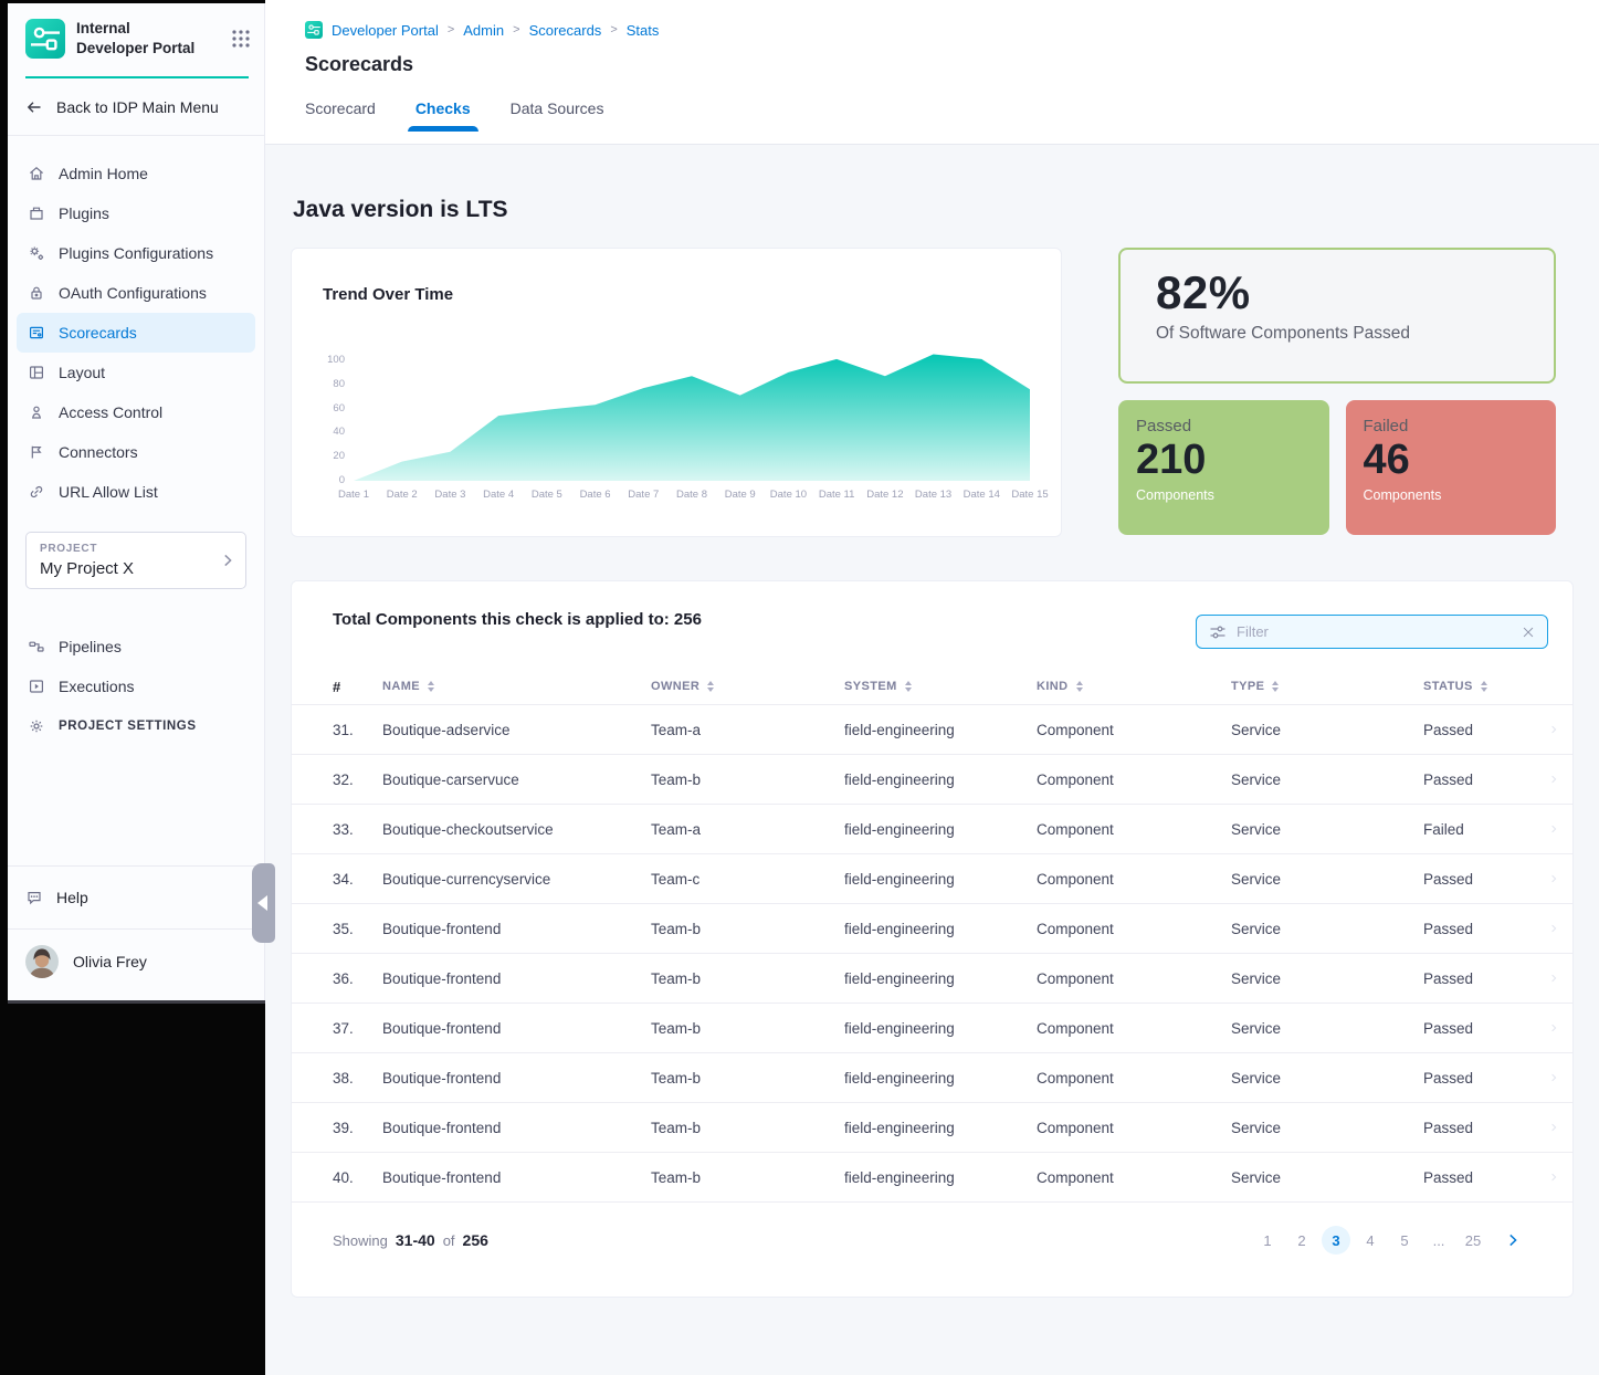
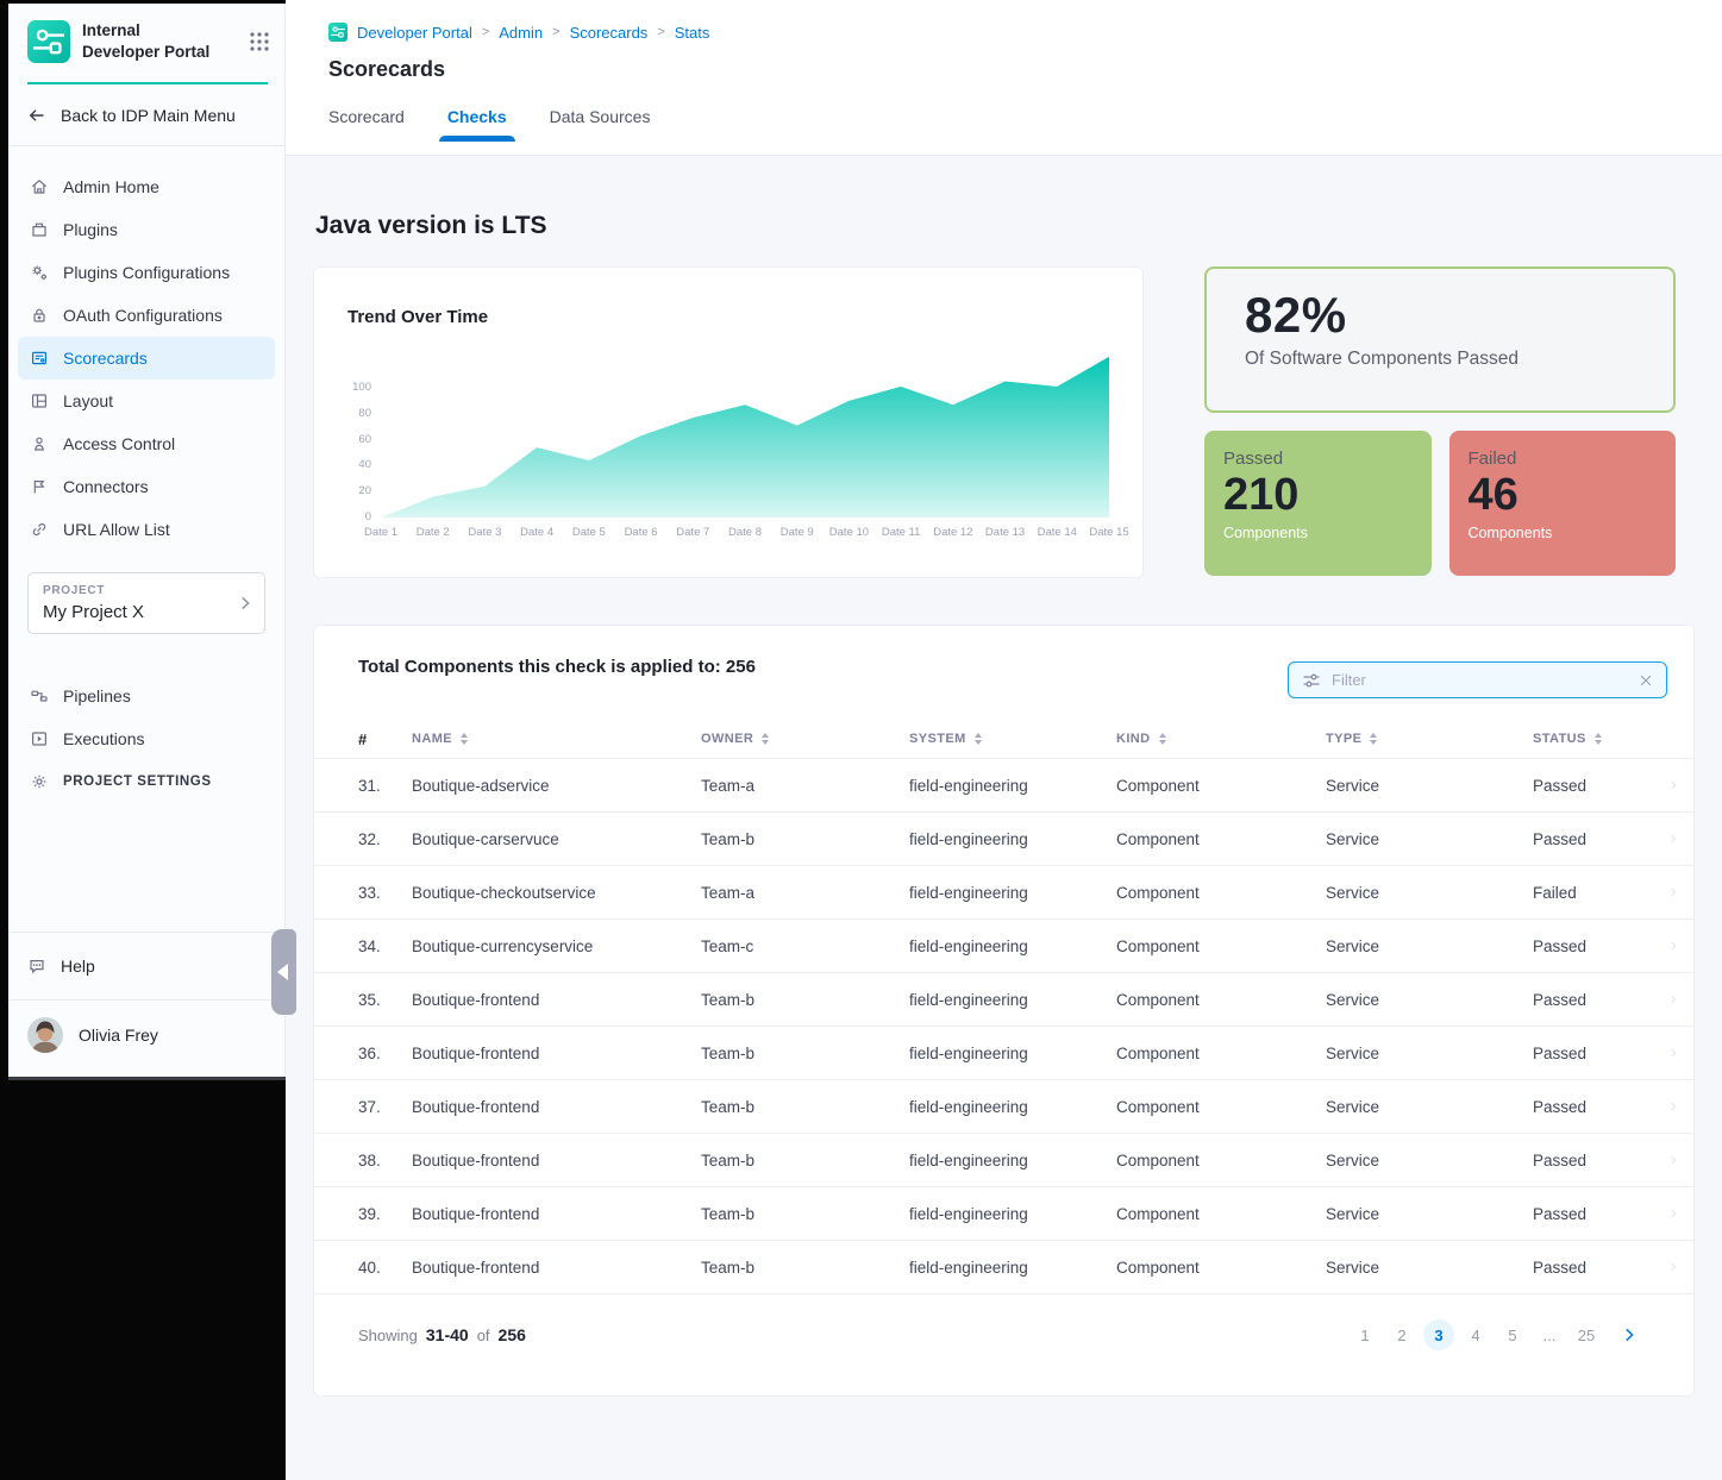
Date 5: 59 -> 44
Date 15: 76 -> 124
